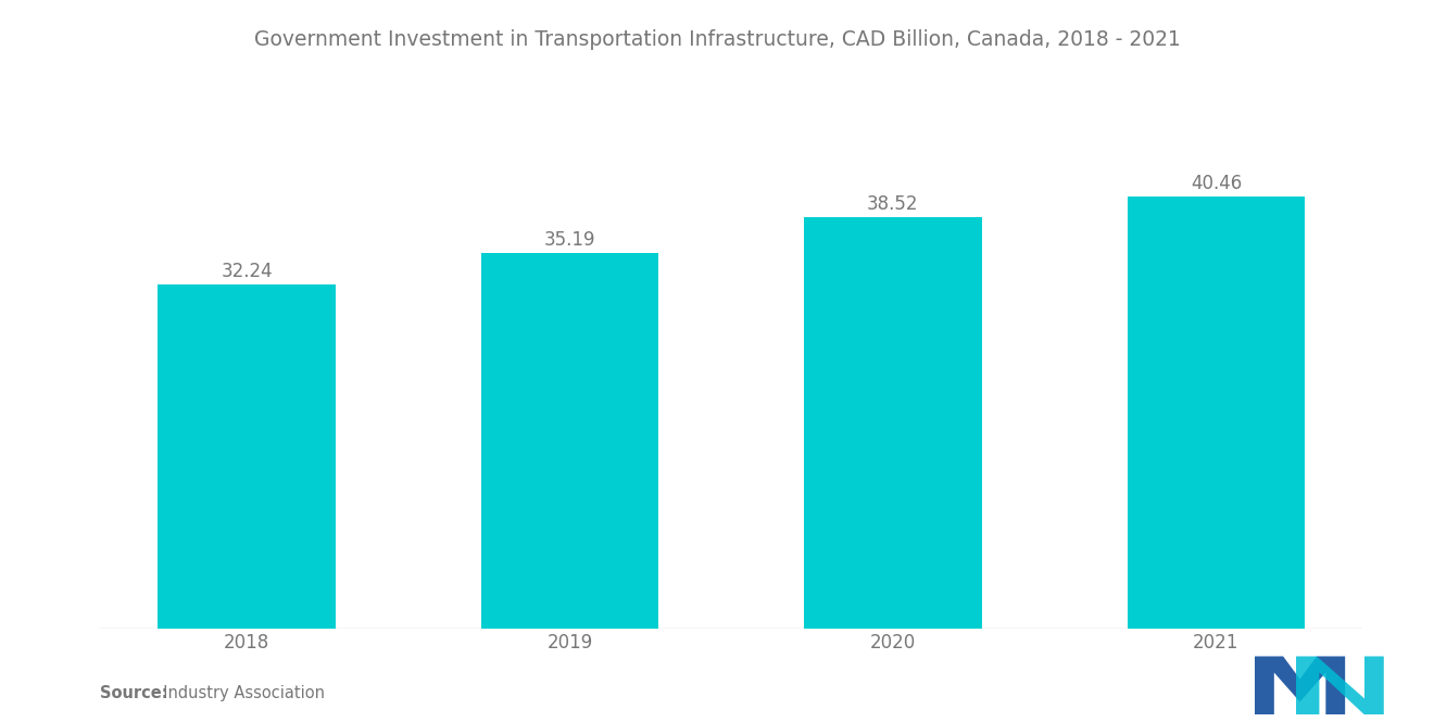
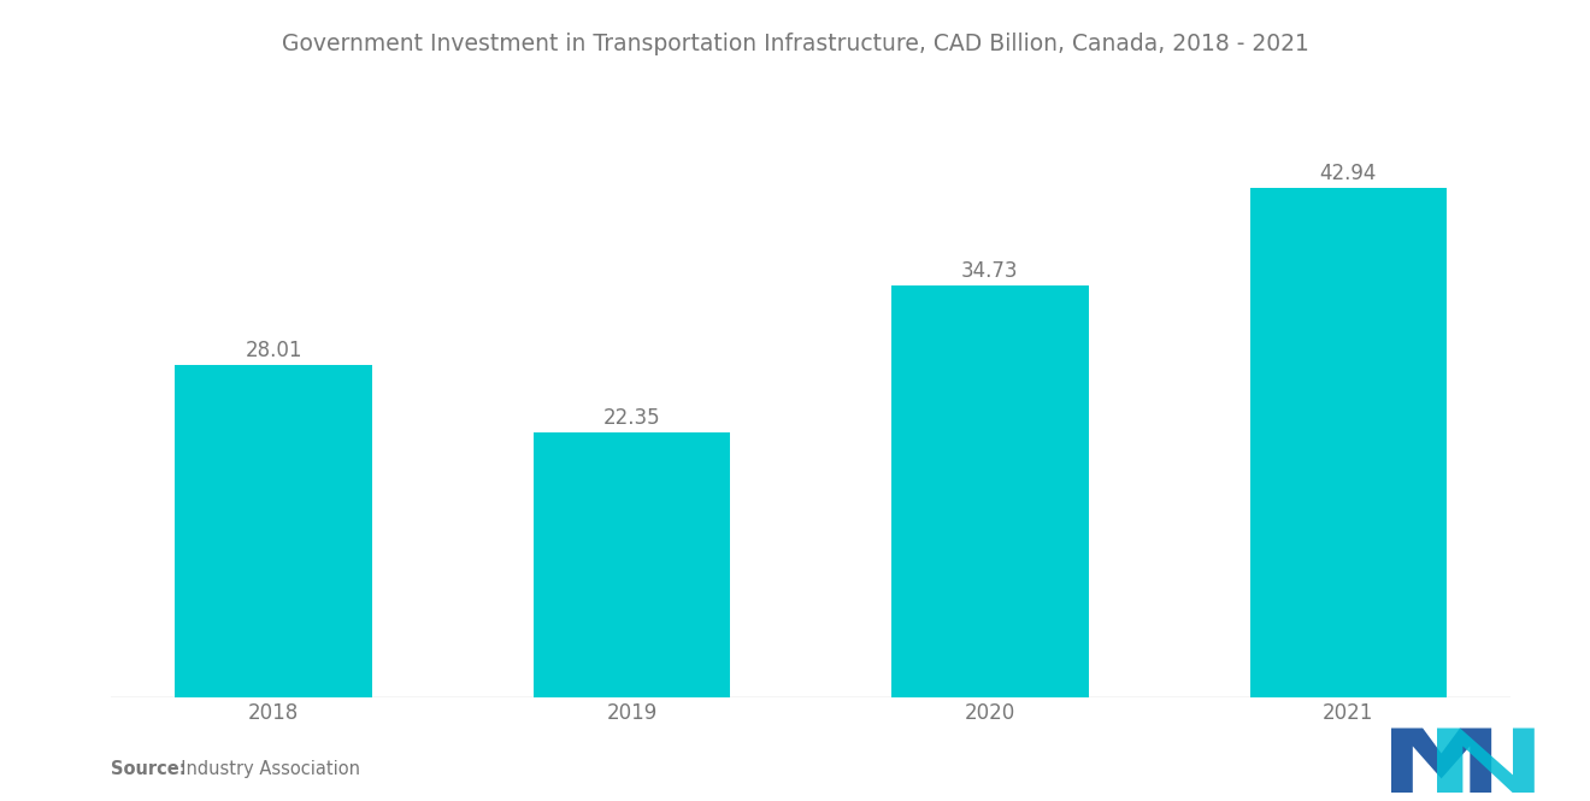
2018: 32.24 -> 28.01
2019: 35.19 -> 22.35
2020: 38.52 -> 34.73
2021: 40.46 -> 42.94
